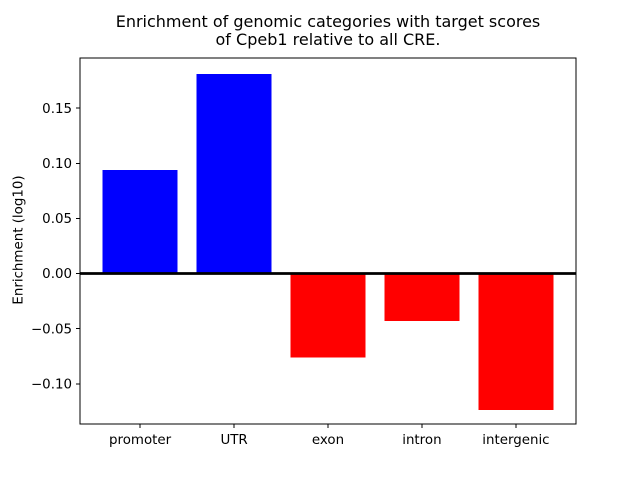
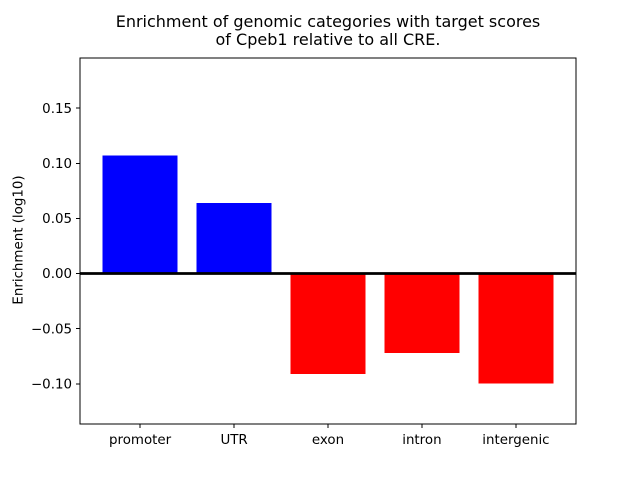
promoter: 0.094 -> 0.107
UTR: 0.181 -> 0.064
exon: -0.076 -> -0.091
intron: -0.043 -> -0.072
intergenic: -0.124 -> -0.100
